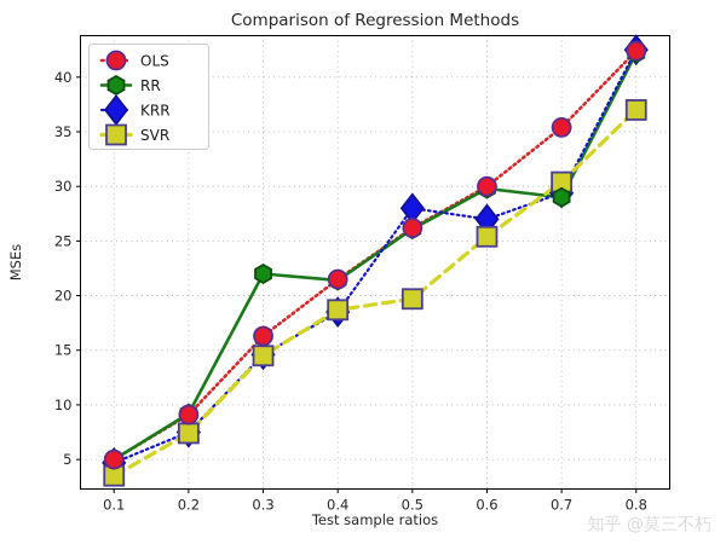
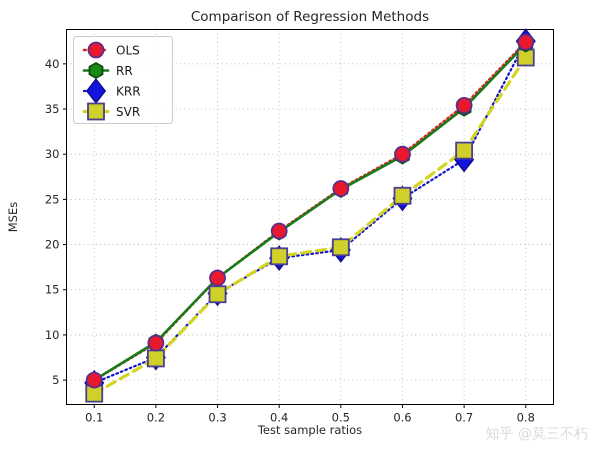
RR/0.3: 22 -> 16
KRR/0.5: 28 -> 19
KRR/0.6: 27 -> 25
RR/0.7: 29 -> 35
SVR/0.8: 37 -> 41
